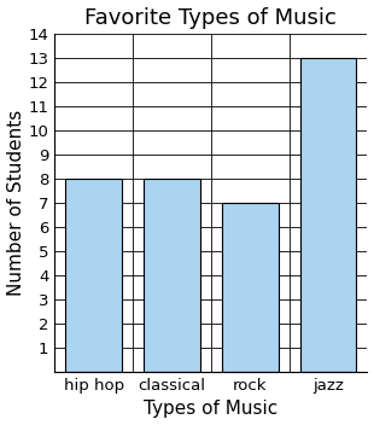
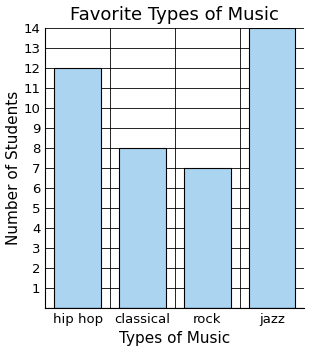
hip hop: 8 -> 12
jazz: 13 -> 14
